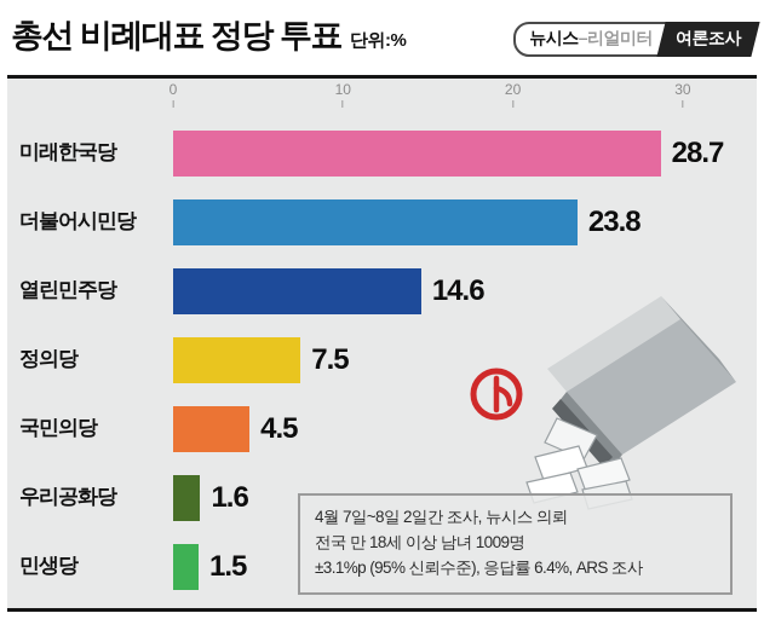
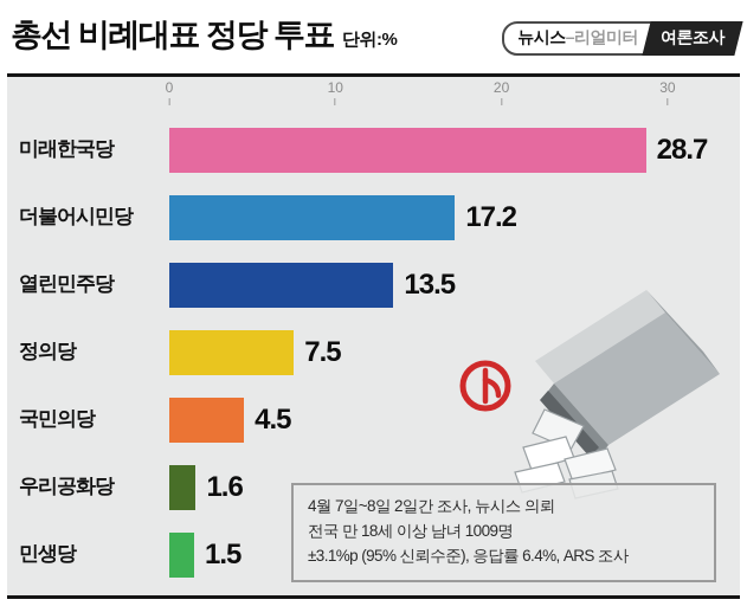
더불어시민당: 23.8 -> 17.2
열린민주당: 14.6 -> 13.5
